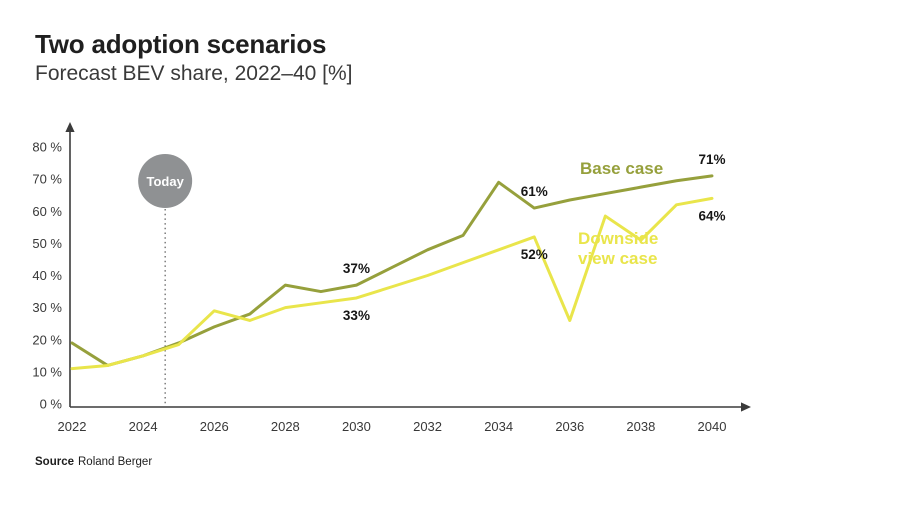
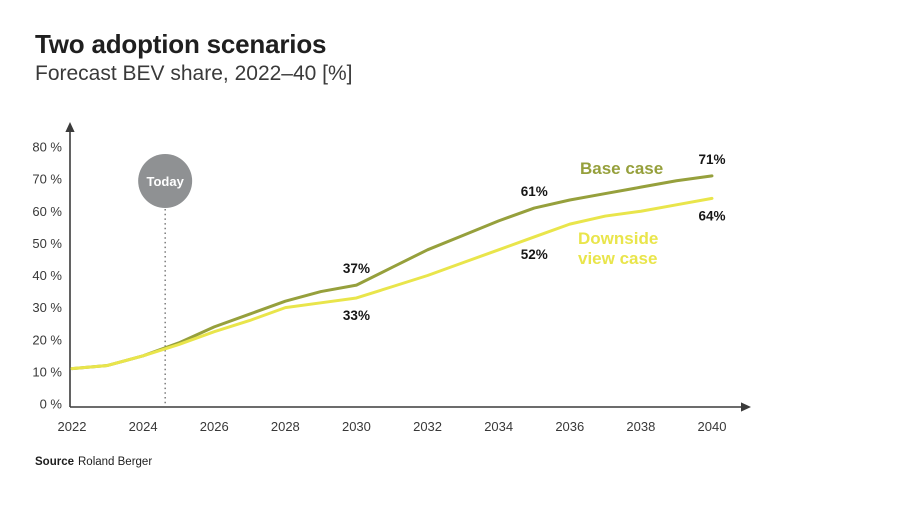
Base case/2022: 19% -> 11%
Downside view case/2026: 29% -> 22%
Base case/2028: 37% -> 32%
Base case/2034: 69% -> 57%
Downside view case/2036: 26% -> 56%
Downside view case/2038: 51% -> 60%
